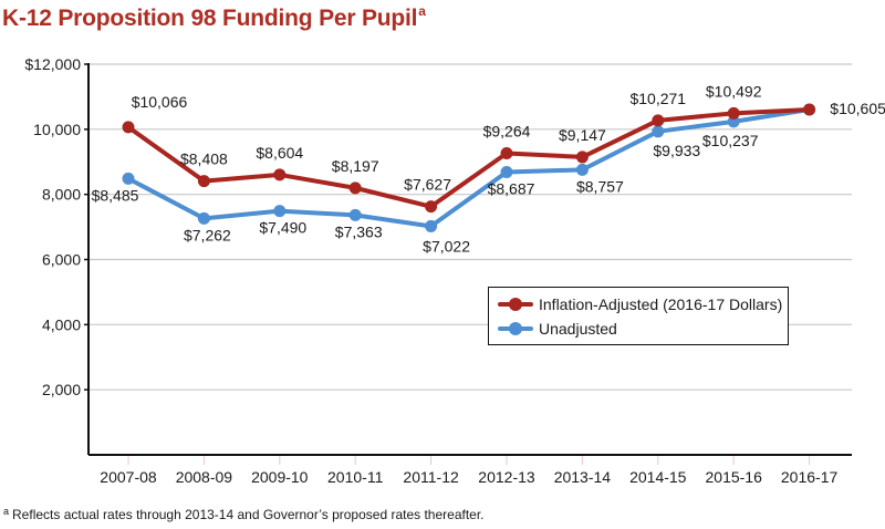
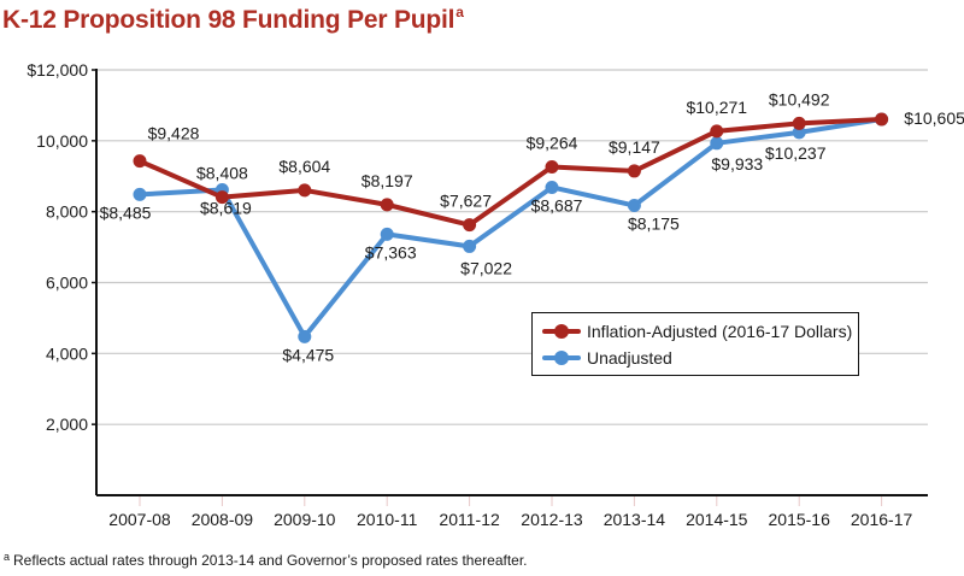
Inflation-Adjusted (2016-17 Dollars)/2007-08: $10,066 -> $9,428
Unadjusted/2008-09: $7,262 -> $8,619
Unadjusted/2009-10: $7,490 -> $4,475
Unadjusted/2013-14: $8,757 -> $8,175
